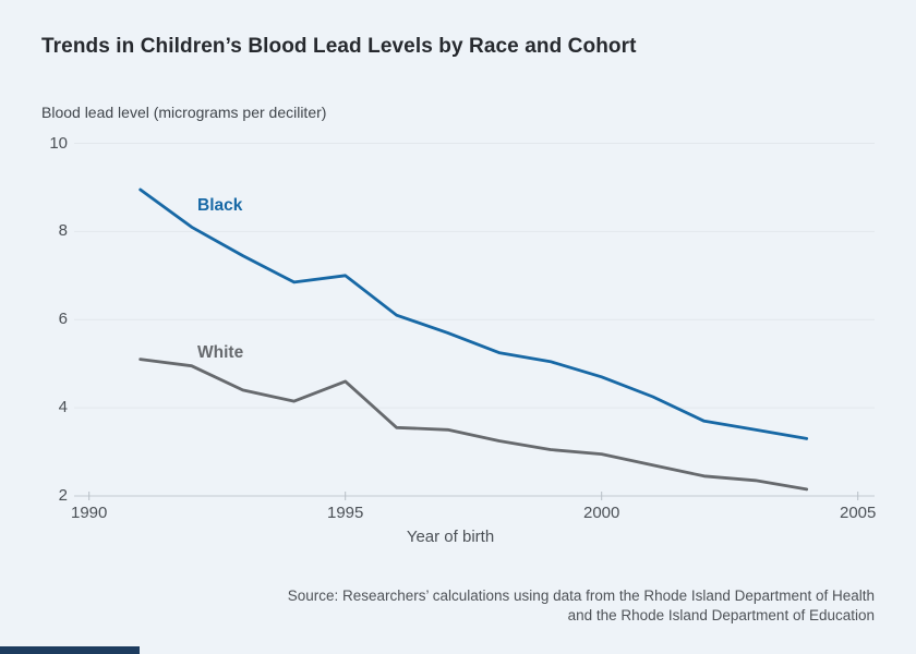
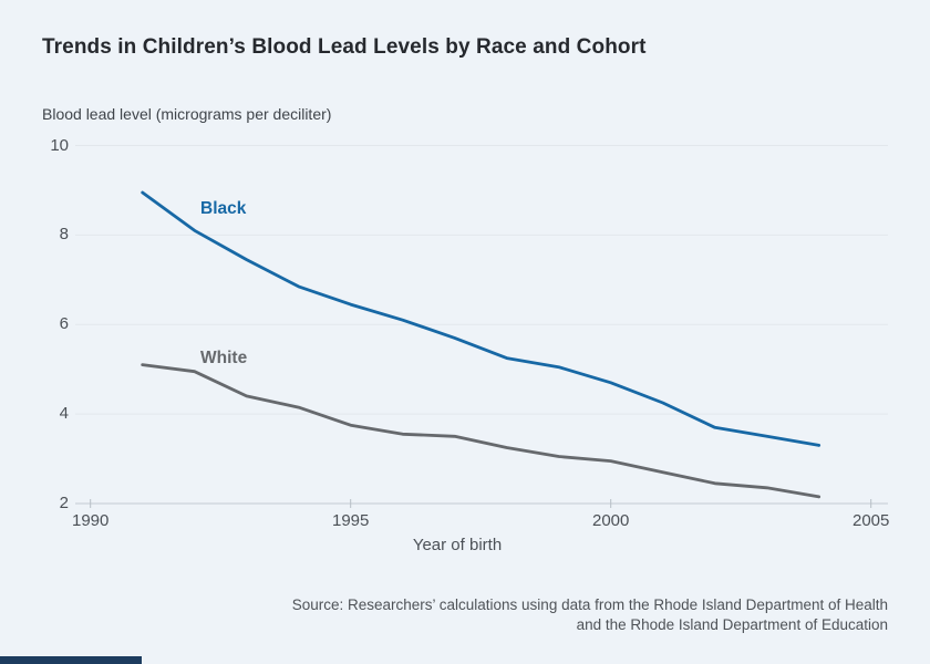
Black/1995: 7.0 -> 6.5
White/1995: 4.6 -> 3.8
